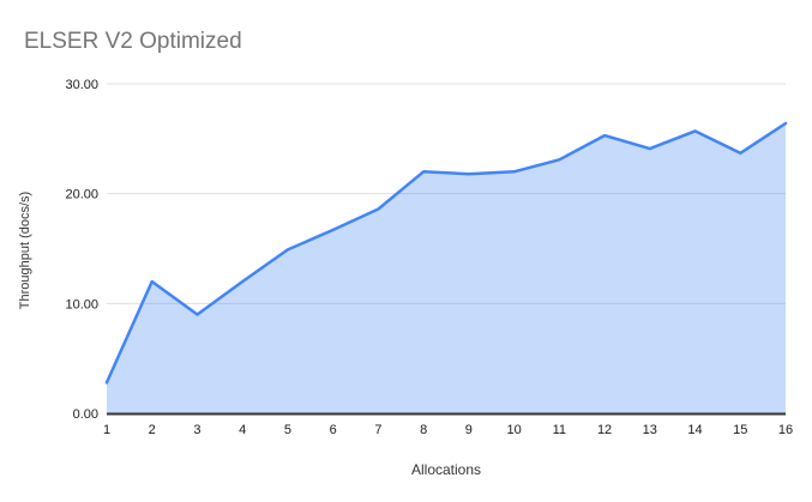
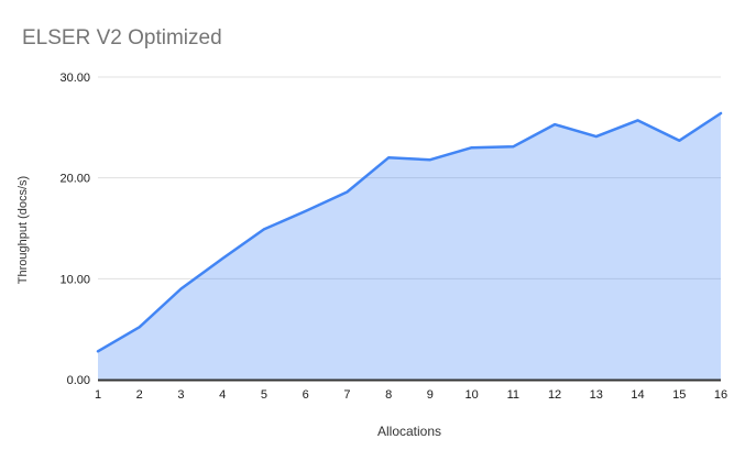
2: 12 -> 5
10: 22 -> 23
